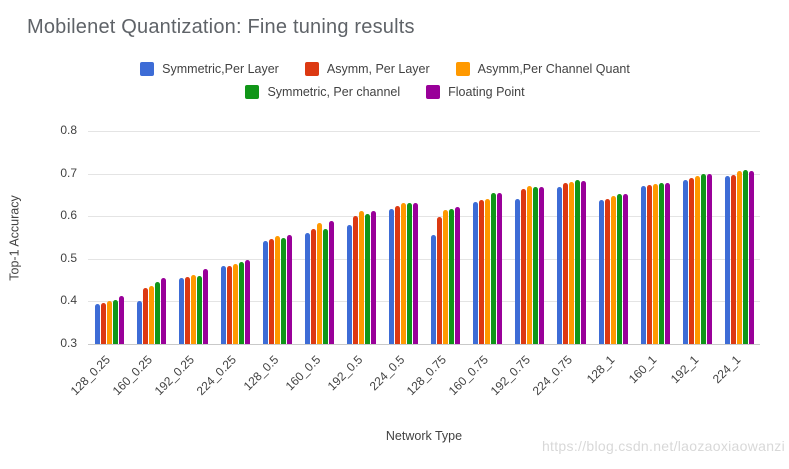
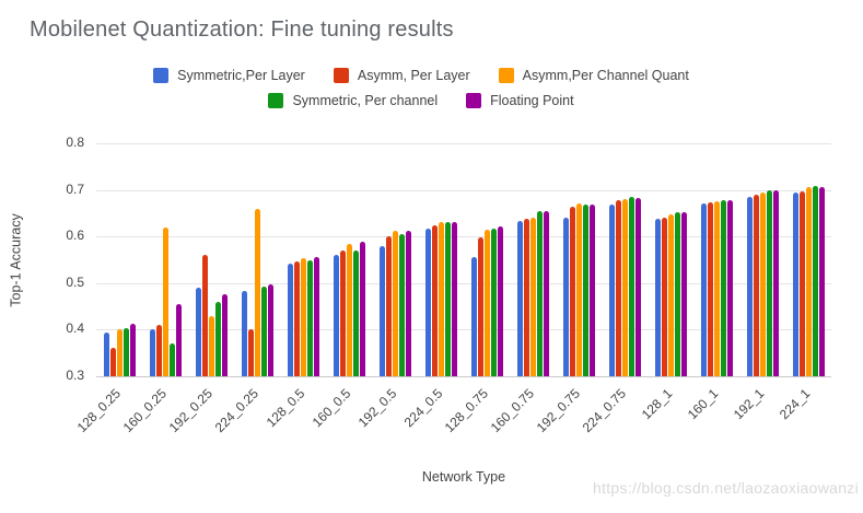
Asymm, Per Layer/128_0.25: 0.40 -> 0.36
Asymm, Per Layer/160_0.25: 0.43 -> 0.41
Asymm,Per Channel Quant/160_0.25: 0.44 -> 0.62
Symmetric, Per channel/160_0.25: 0.45 -> 0.37
Symmetric,Per Layer/192_0.25: 0.46 -> 0.49
Asymm, Per Layer/192_0.25: 0.46 -> 0.56
Asymm,Per Channel Quant/192_0.25: 0.46 -> 0.43
Asymm, Per Layer/224_0.25: 0.48 -> 0.40
Asymm,Per Channel Quant/224_0.25: 0.49 -> 0.66
